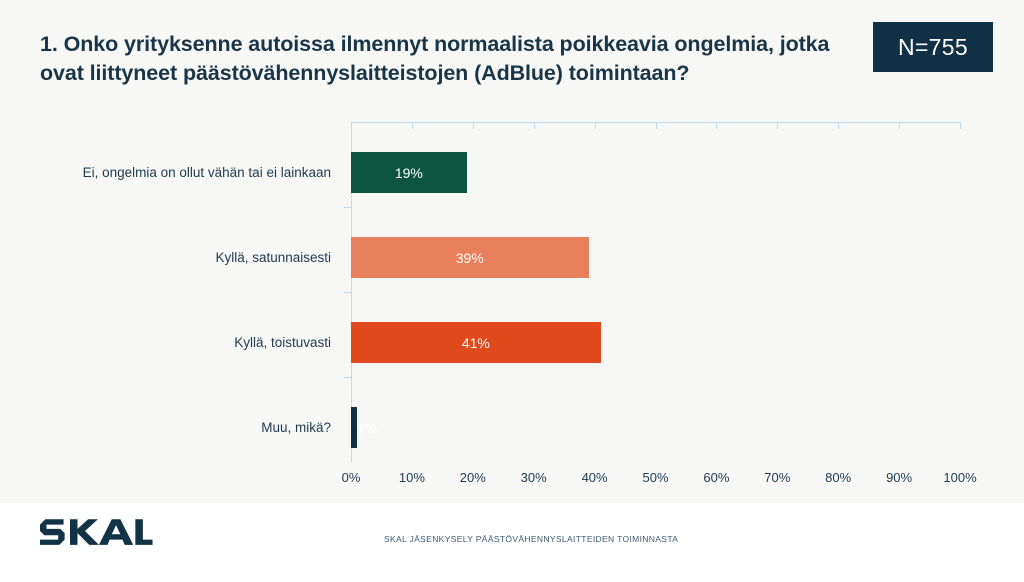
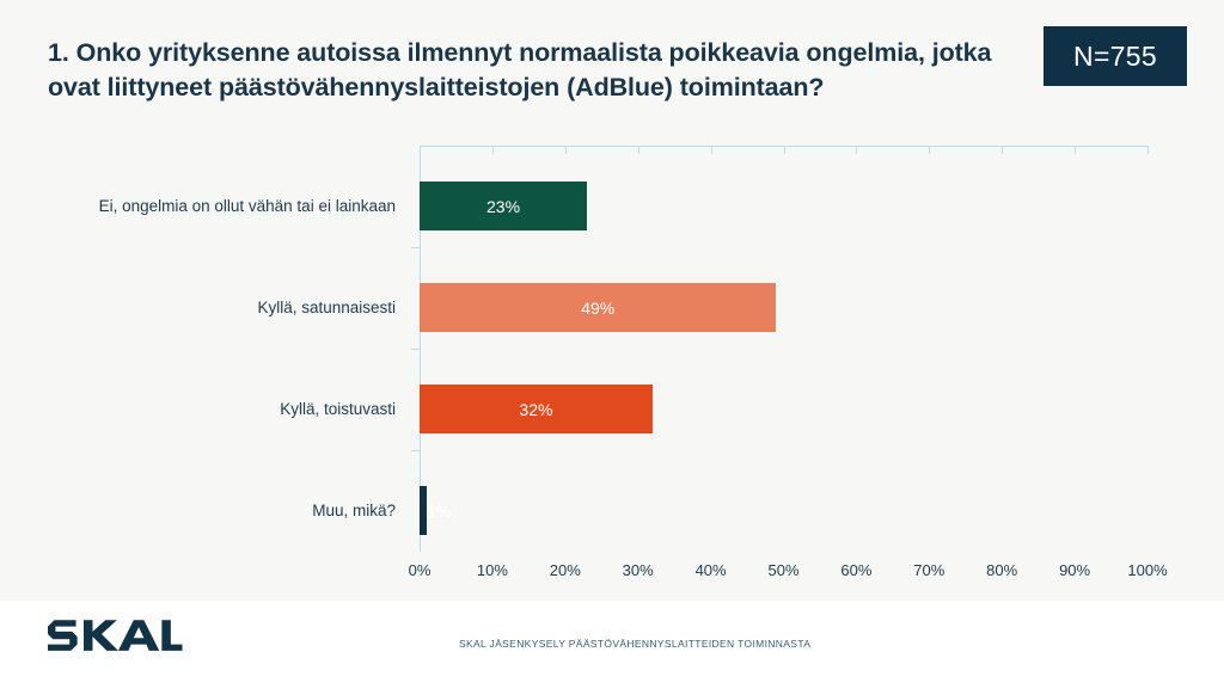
Ei, ongelmia on ollut vähän tai ei lainkaan: 19% -> 23%
Kyllä, satunnaisesti: 39% -> 49%
Kyllä, toistuvasti: 41% -> 32%
